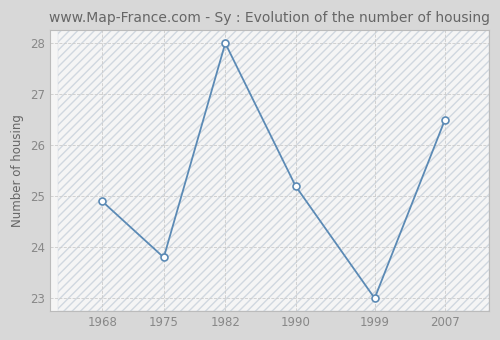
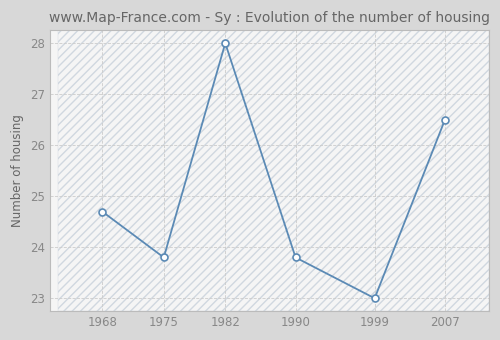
1968: 24.9 -> 24.7
1990: 25.2 -> 23.8
